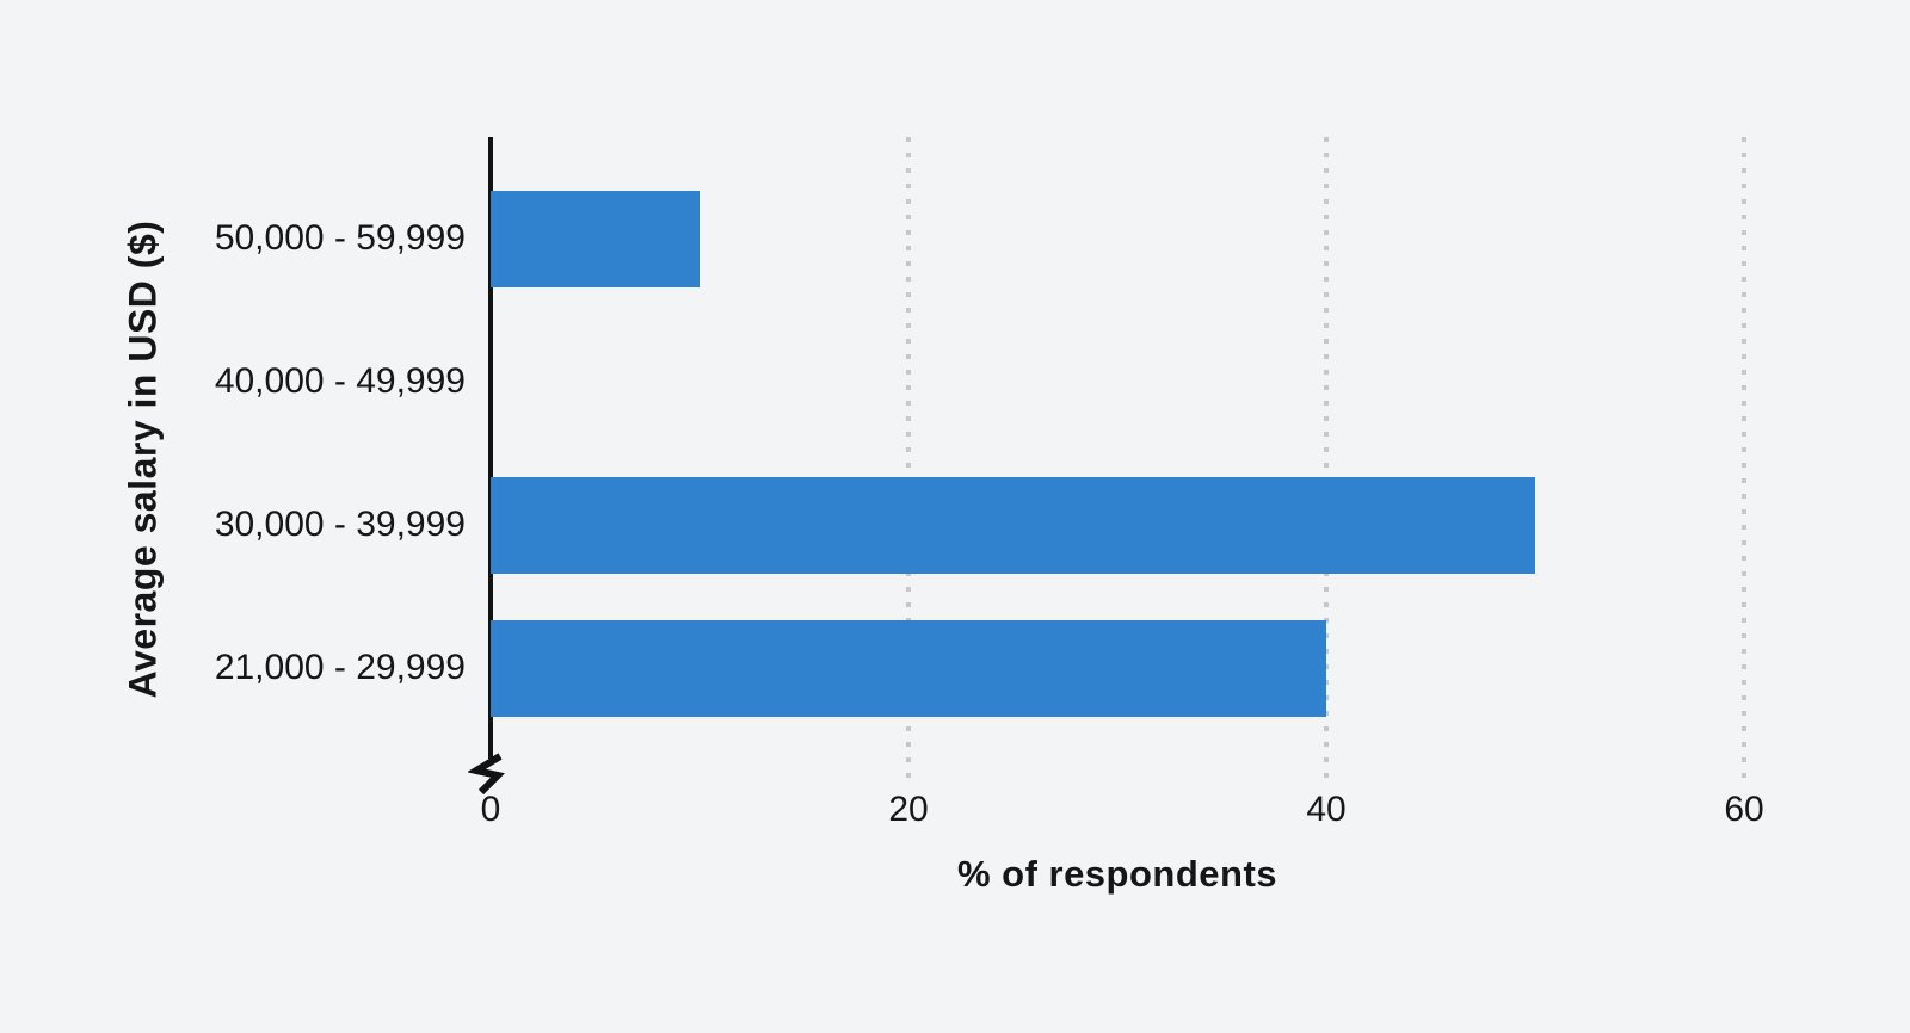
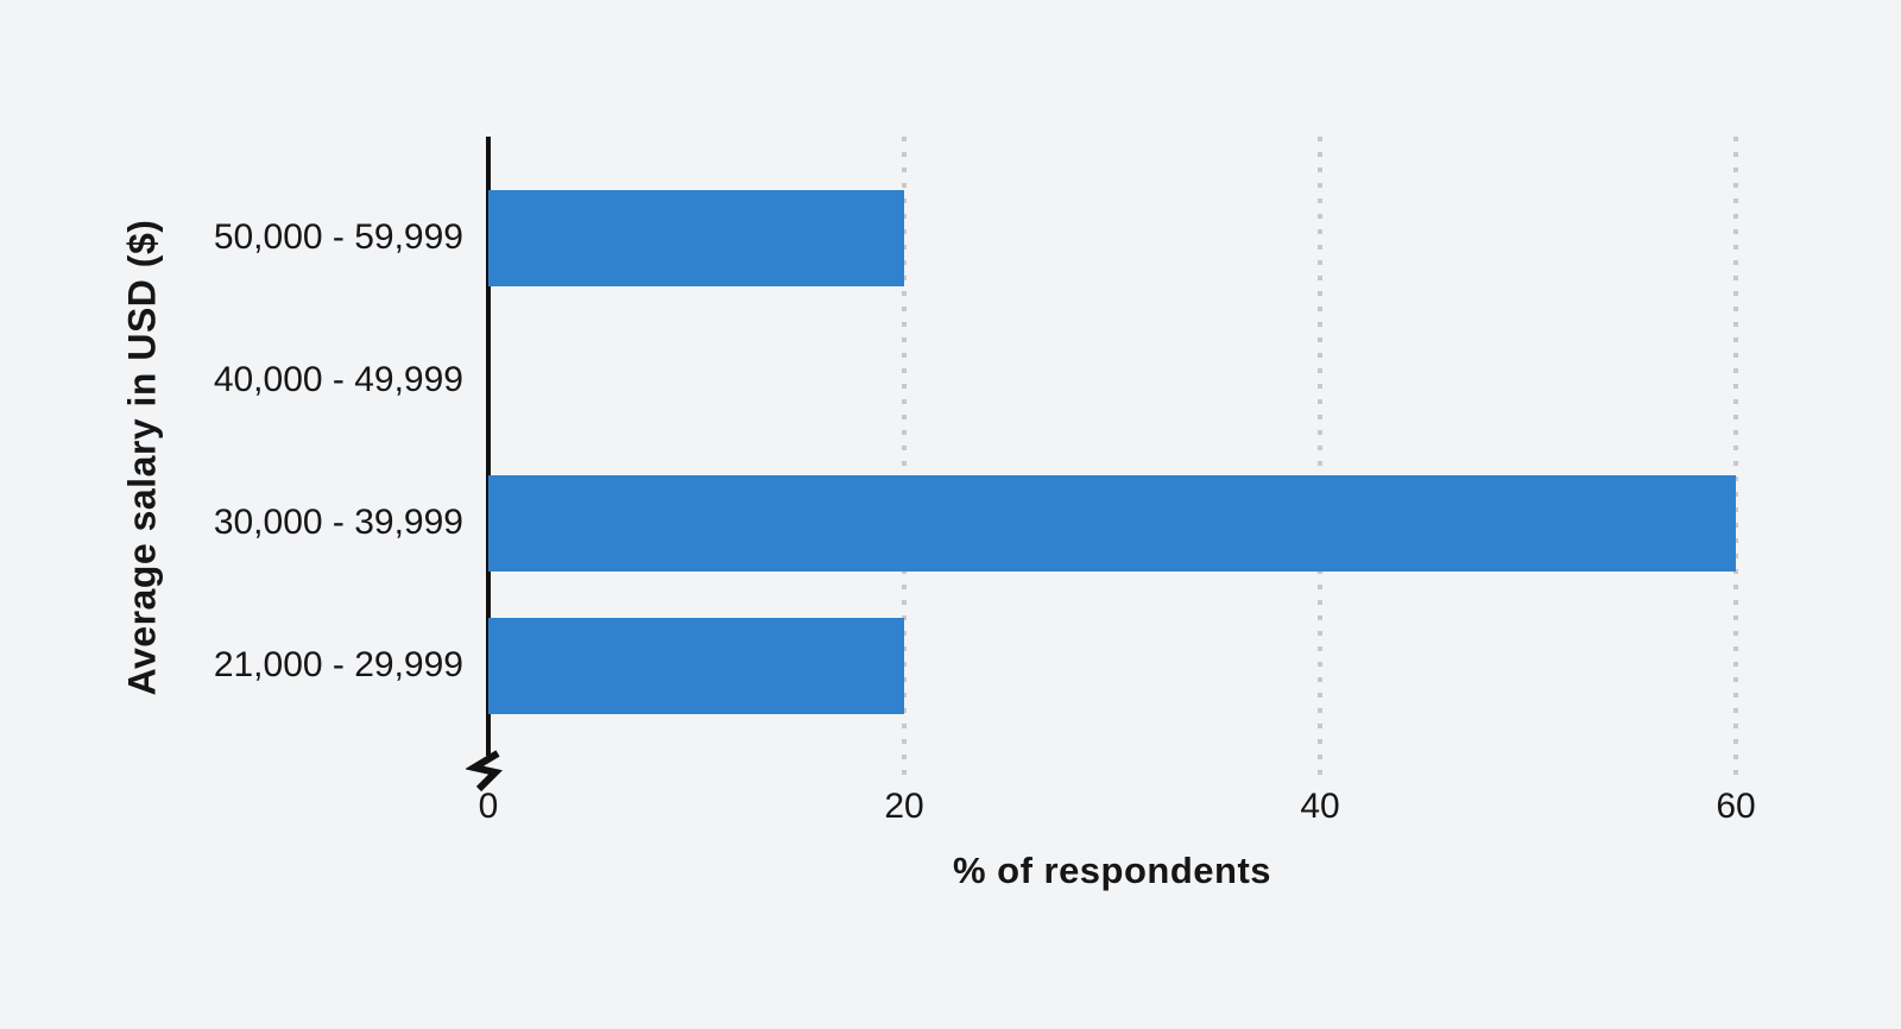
50,000 - 59,999: 10 -> 20
30,000 - 39,999: 50 -> 60
21,000 - 29,999: 40 -> 20
